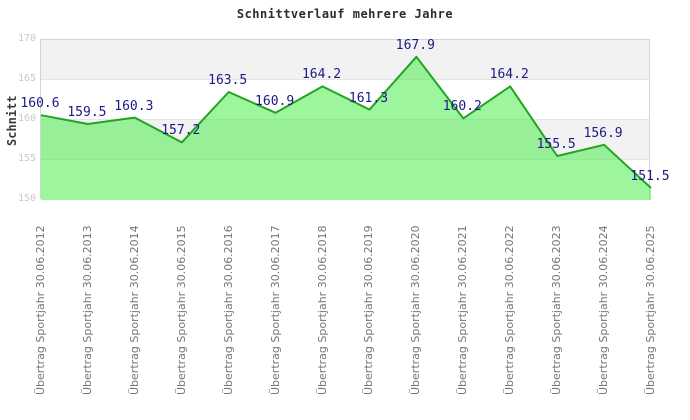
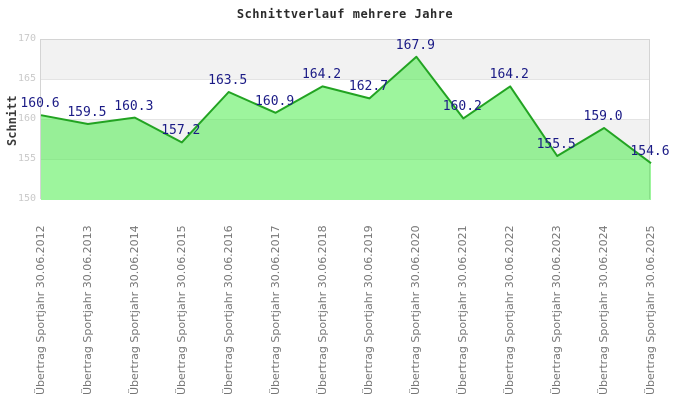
Übertrag Sportjahr 30.06.2019: 161.3 -> 162.7
Übertrag Sportjahr 30.06.2024: 156.9 -> 159.0
Übertrag Sportjahr 30.06.2025: 151.5 -> 154.6
